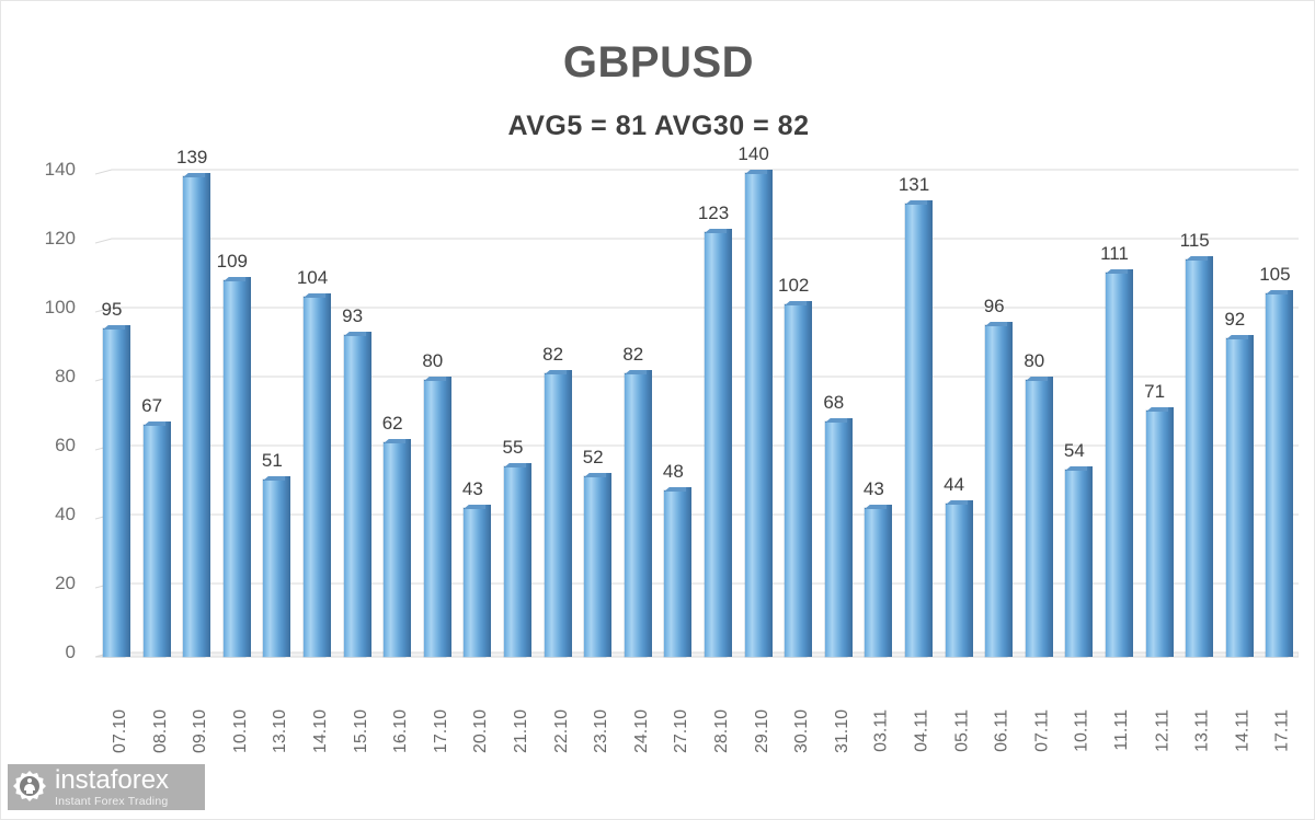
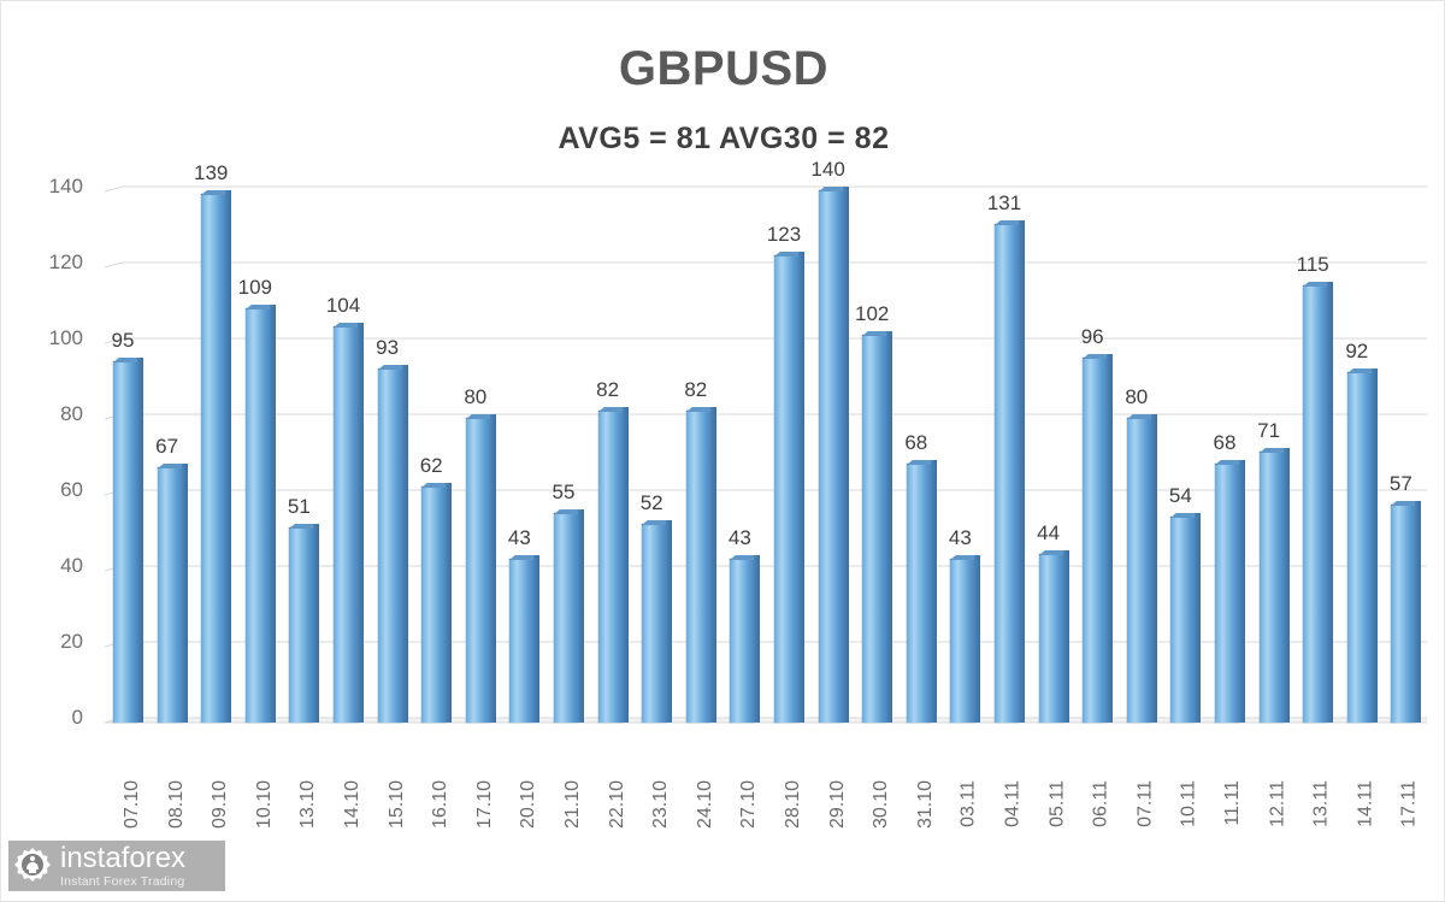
27.10: 48 -> 43
11.11: 111 -> 68
17.11: 105 -> 57
